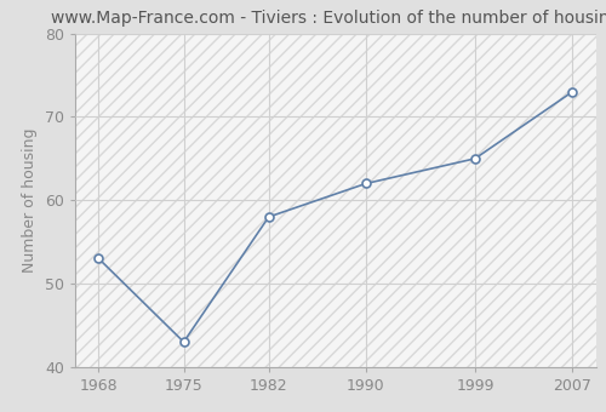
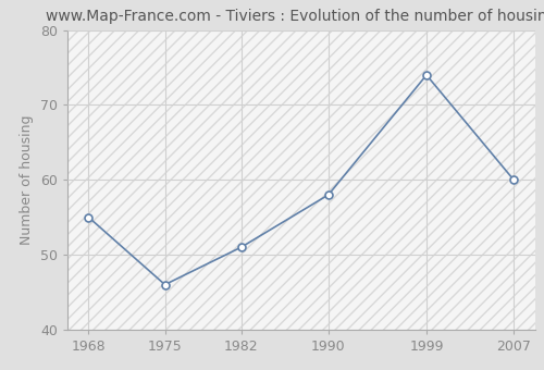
1968: 53 -> 55
1975: 43 -> 46
1982: 58 -> 51
1990: 62 -> 58
1999: 65 -> 74
2007: 73 -> 60
